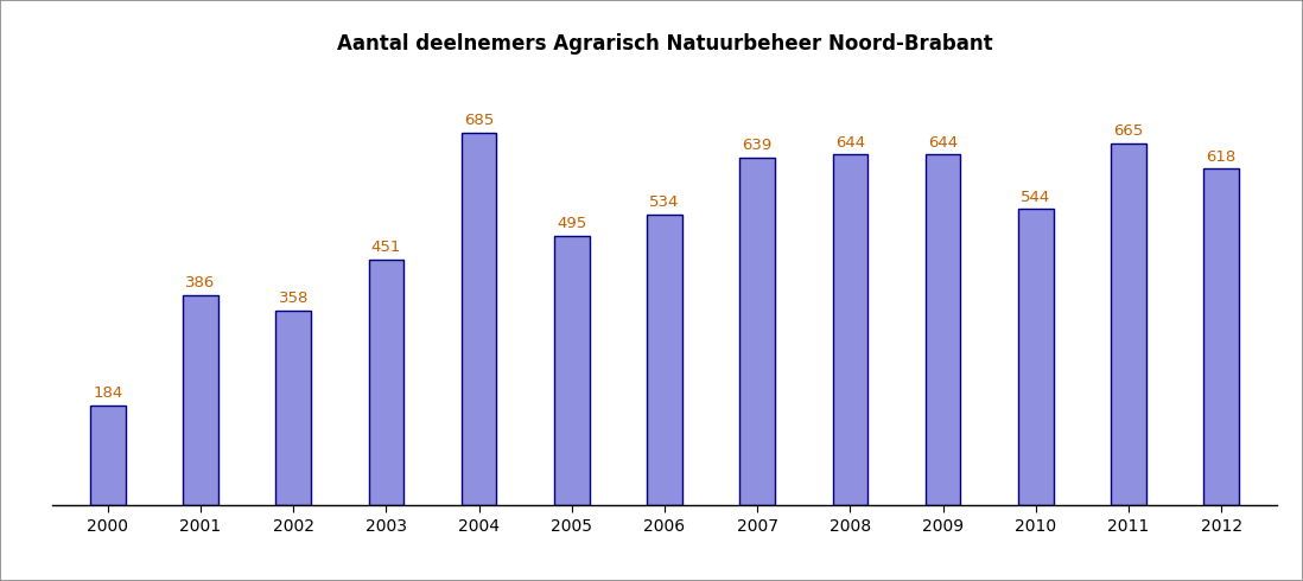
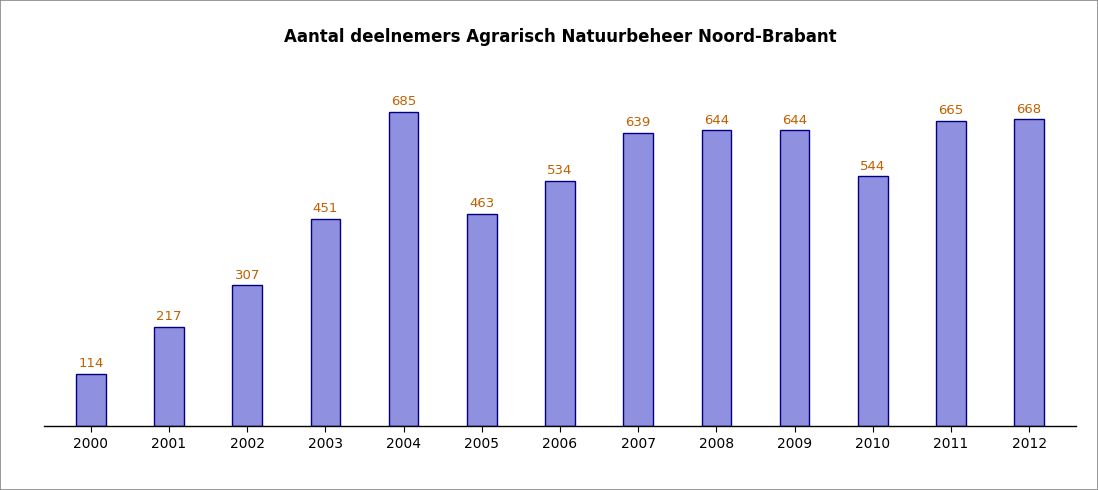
2000: 184 -> 114
2001: 386 -> 217
2002: 358 -> 307
2005: 495 -> 463
2012: 618 -> 668
